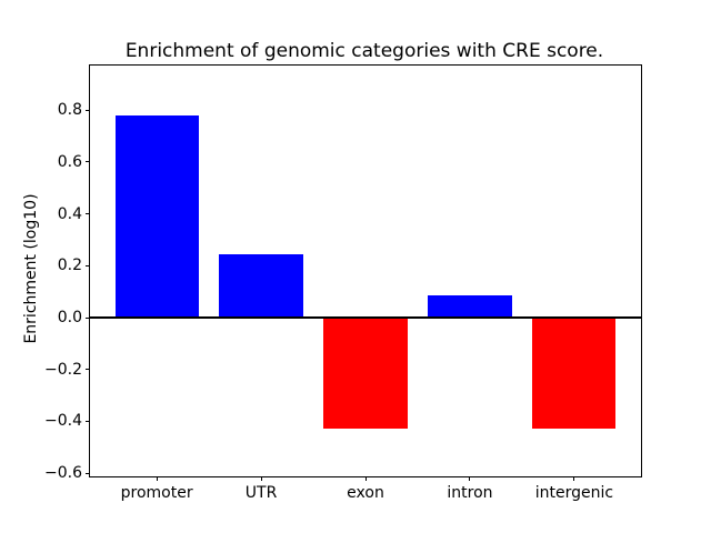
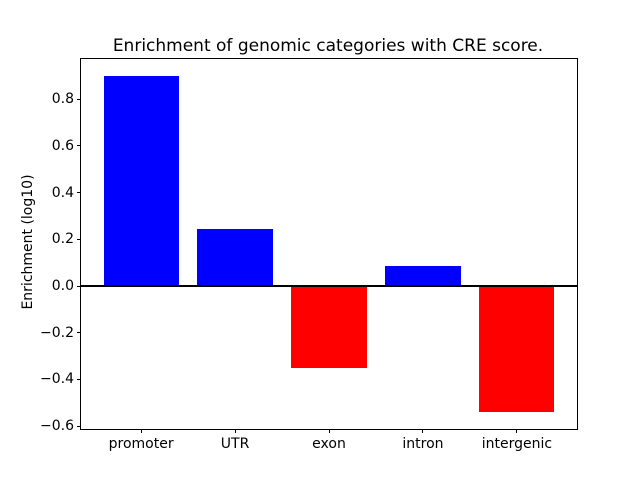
promoter: 0.78 -> 0.90
exon: -0.43 -> -0.35
intergenic: -0.43 -> -0.54
